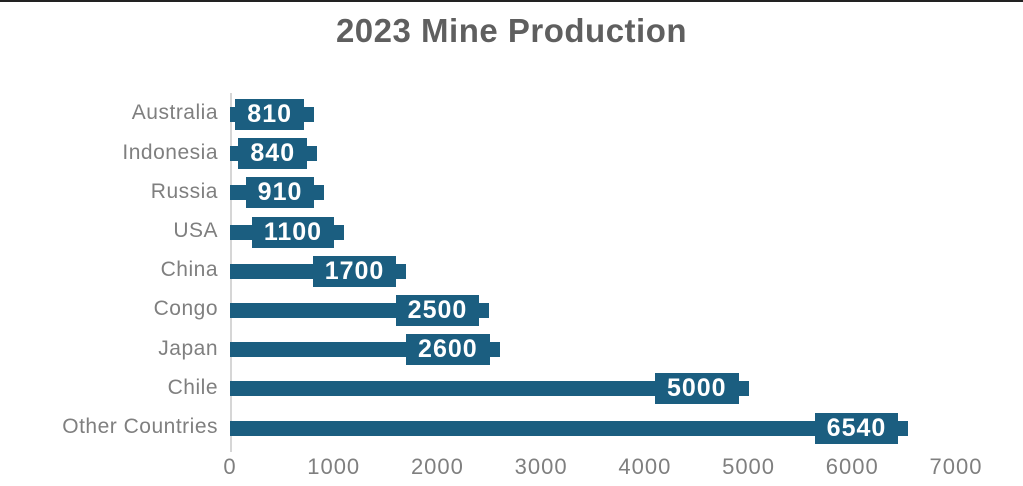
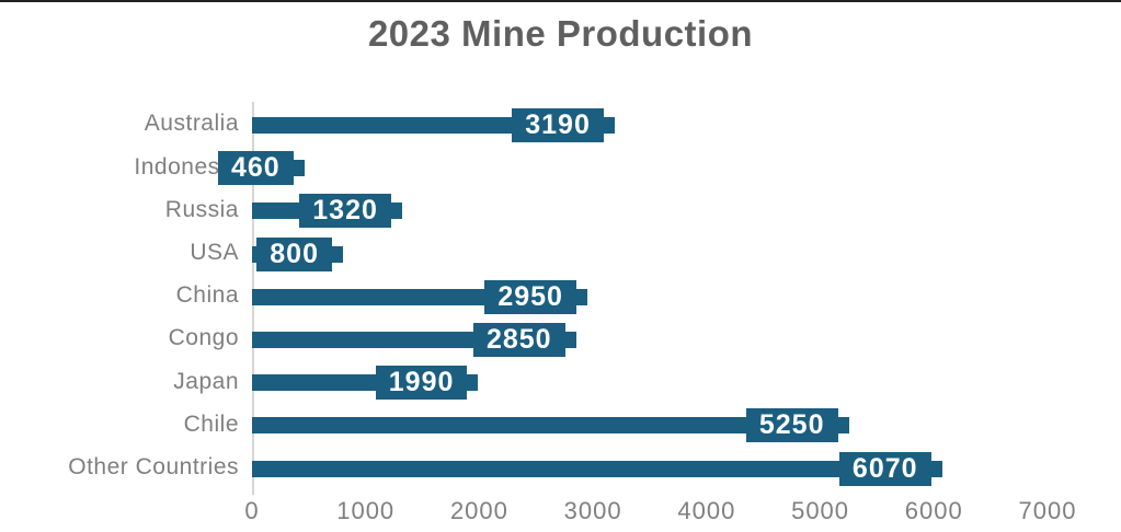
Australia: 810 -> 3190
Indonesia: 840 -> 460
Russia: 910 -> 1320
USA: 1100 -> 800
China: 1700 -> 2950
Congo: 2500 -> 2850
Japan: 2600 -> 1990
Chile: 5000 -> 5250
Other Countries: 6540 -> 6070
